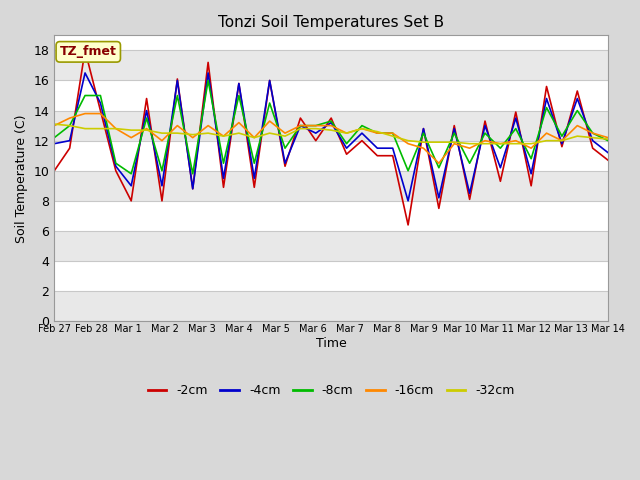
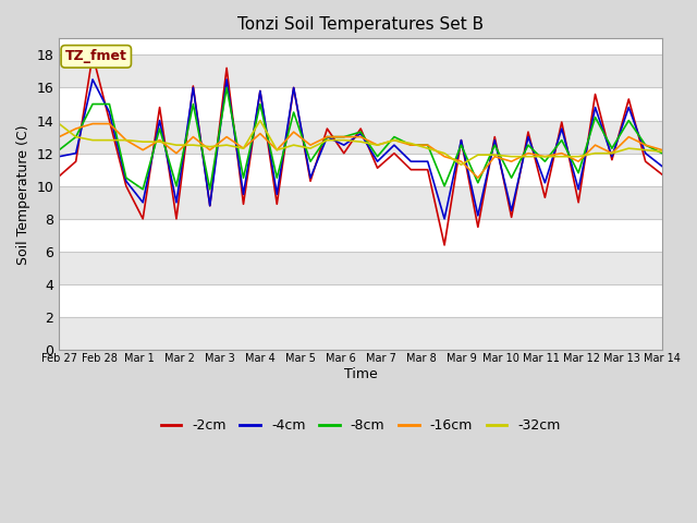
-2cm/Feb 27: 10.0 -> 10.6
-32cm/Feb 27: 13.1 -> 13.8
-32cm/Mar 4: 12.5 -> 14.0
-32cm/Mar 9: 11.9 -> 11.3
